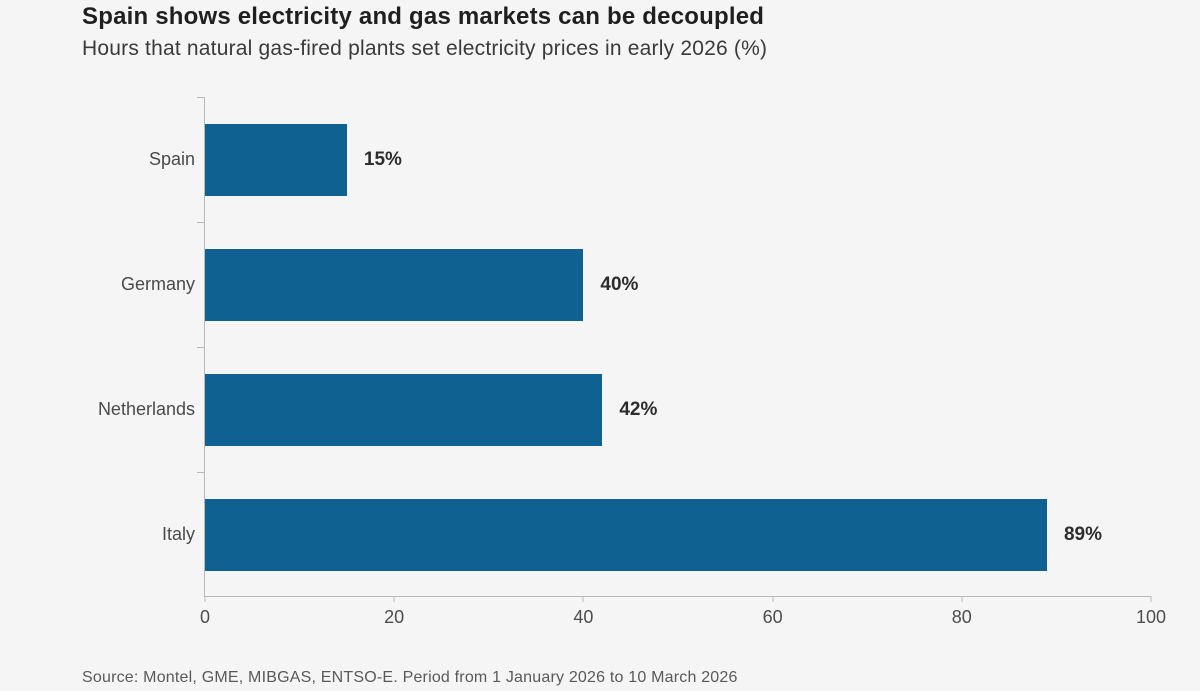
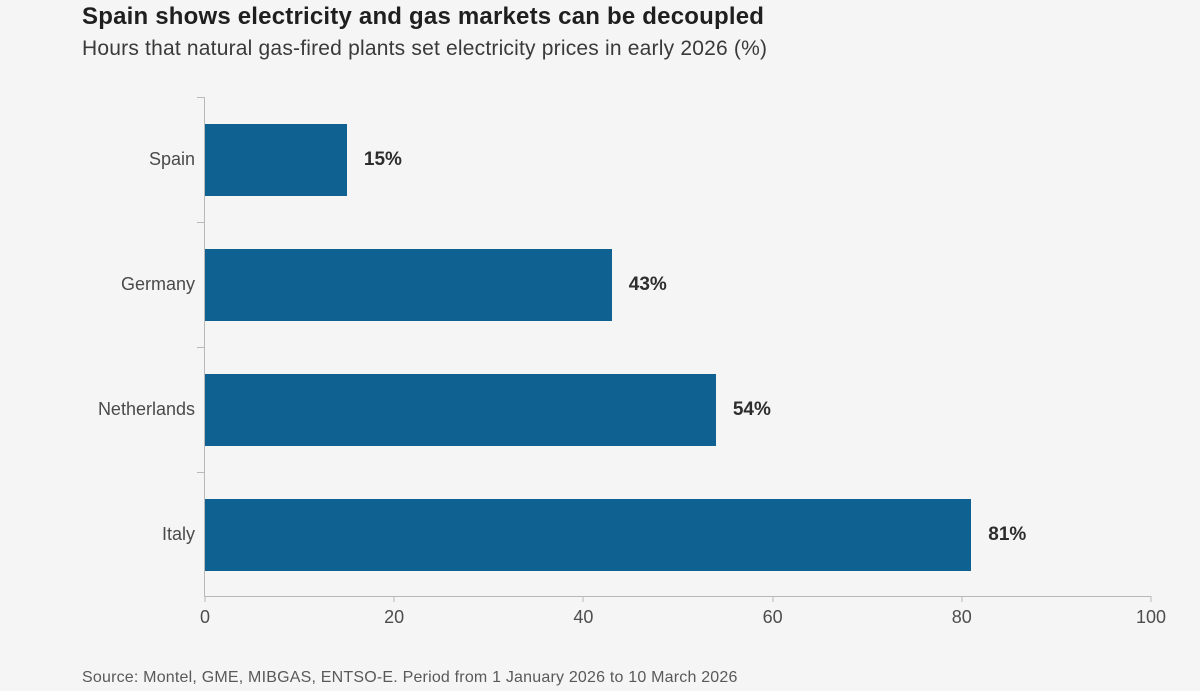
Germany: 40% -> 43%
Netherlands: 42% -> 54%
Italy: 89% -> 81%
